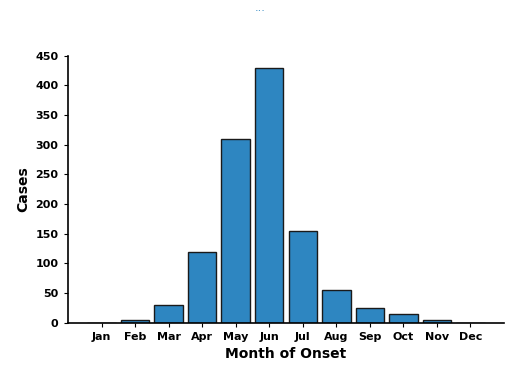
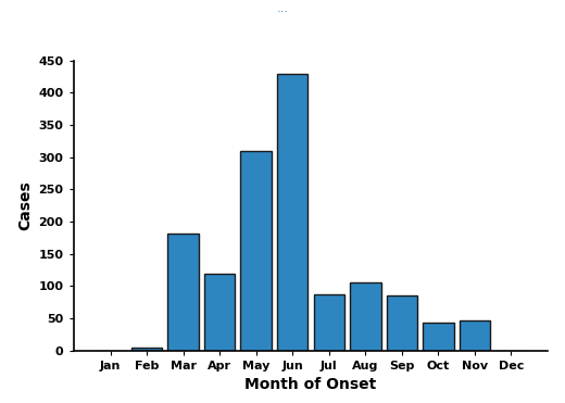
Mar: 30 -> 182
Jul: 155 -> 88
Aug: 55 -> 106
Sep: 25 -> 86
Oct: 15 -> 44
Nov: 5 -> 46
